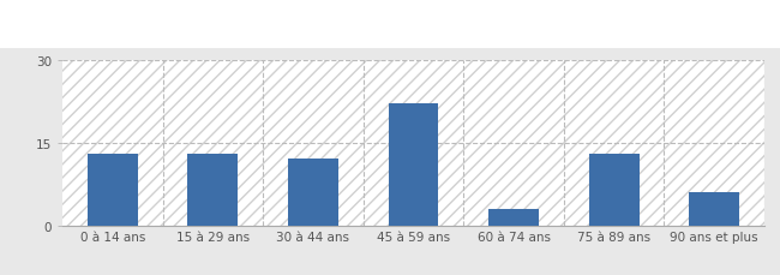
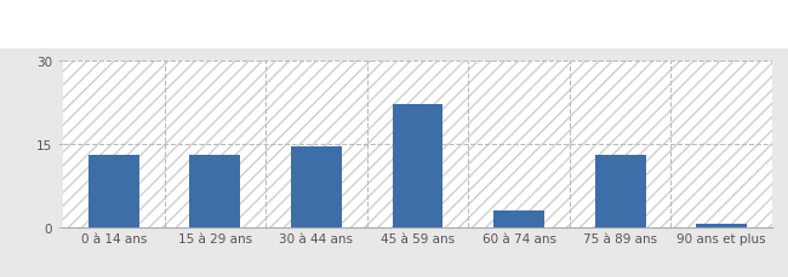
30 à 44 ans: 12.0 -> 14.5
90 ans et plus: 6.0 -> 0.5
